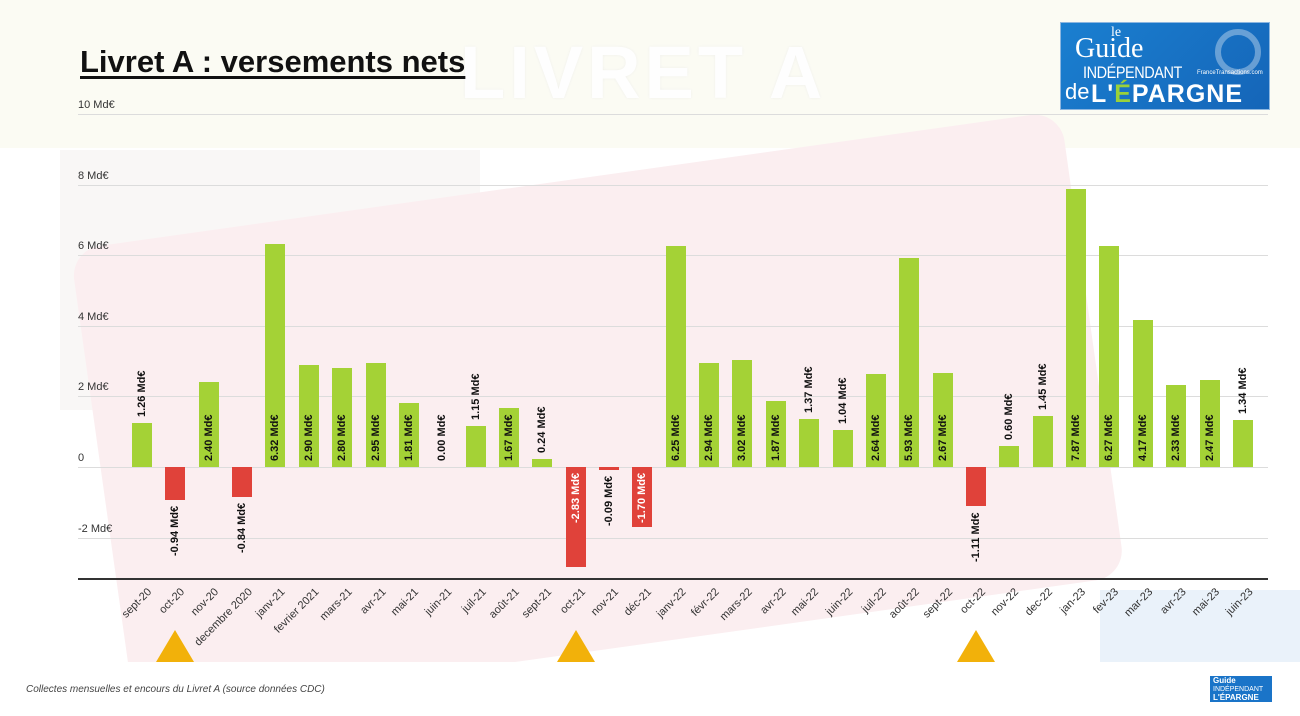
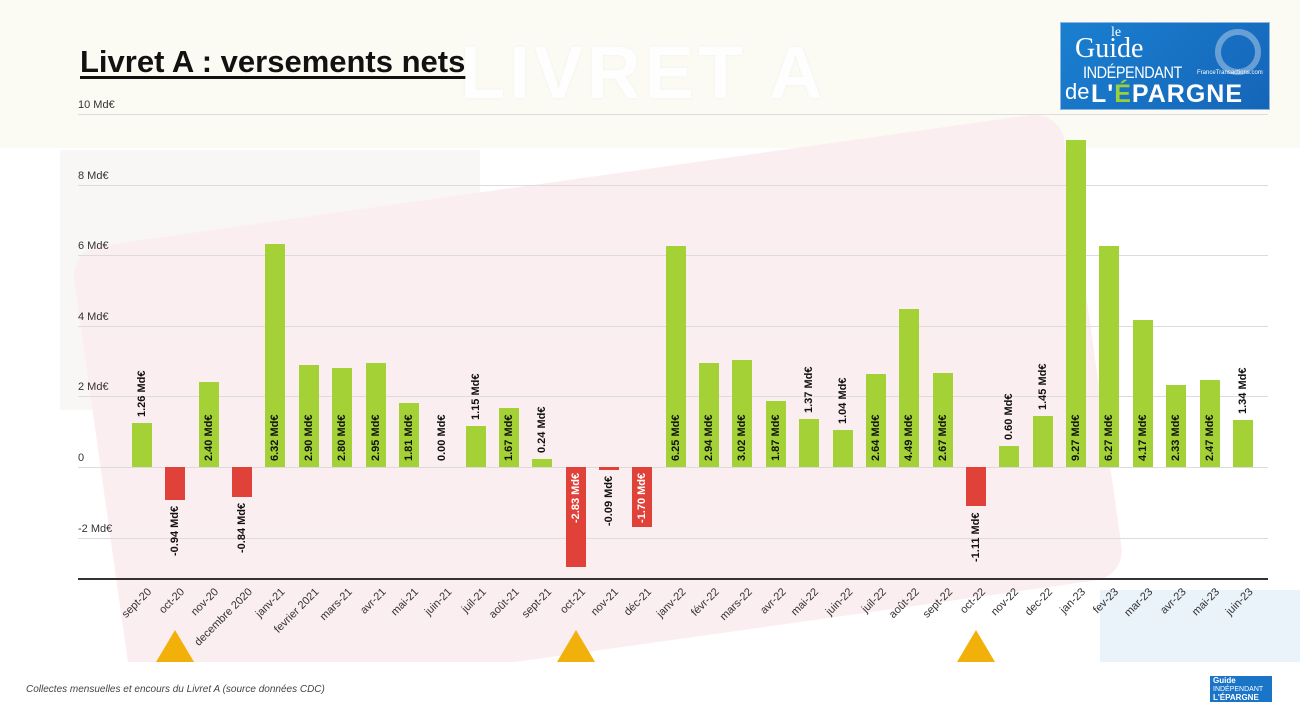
août-22: 5.93 -> 4.49
jan-23: 7.87 -> 9.27
